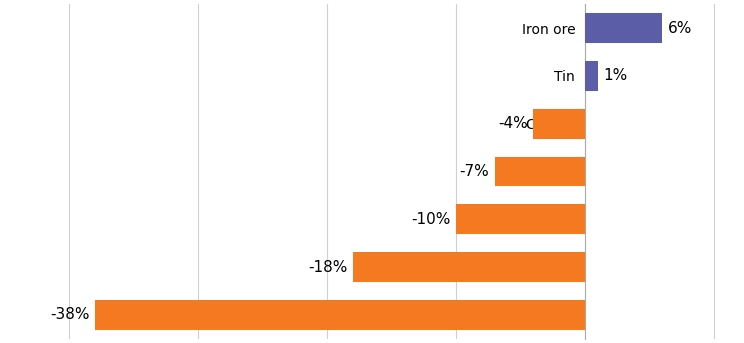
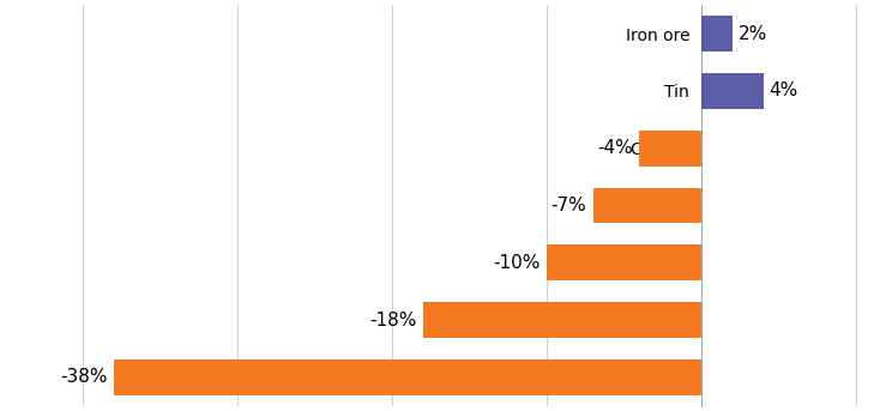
Iron ore: 6% -> 2%
Tin: 1% -> 4%
